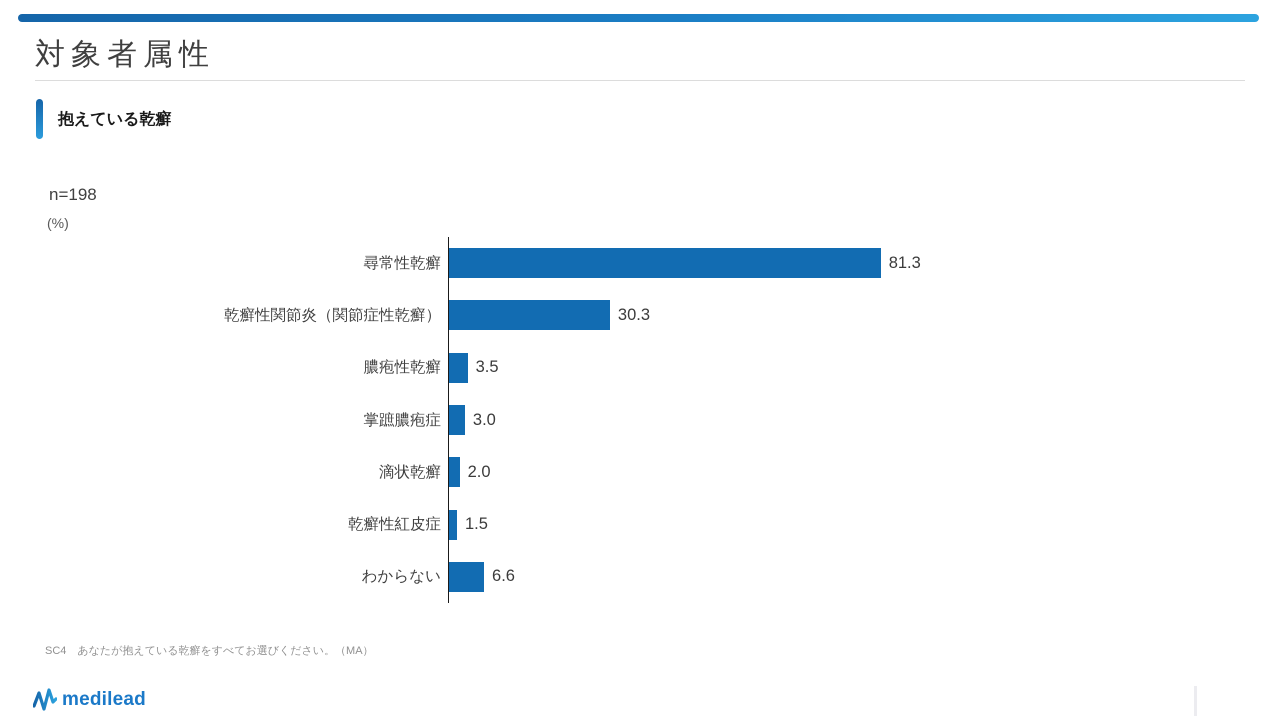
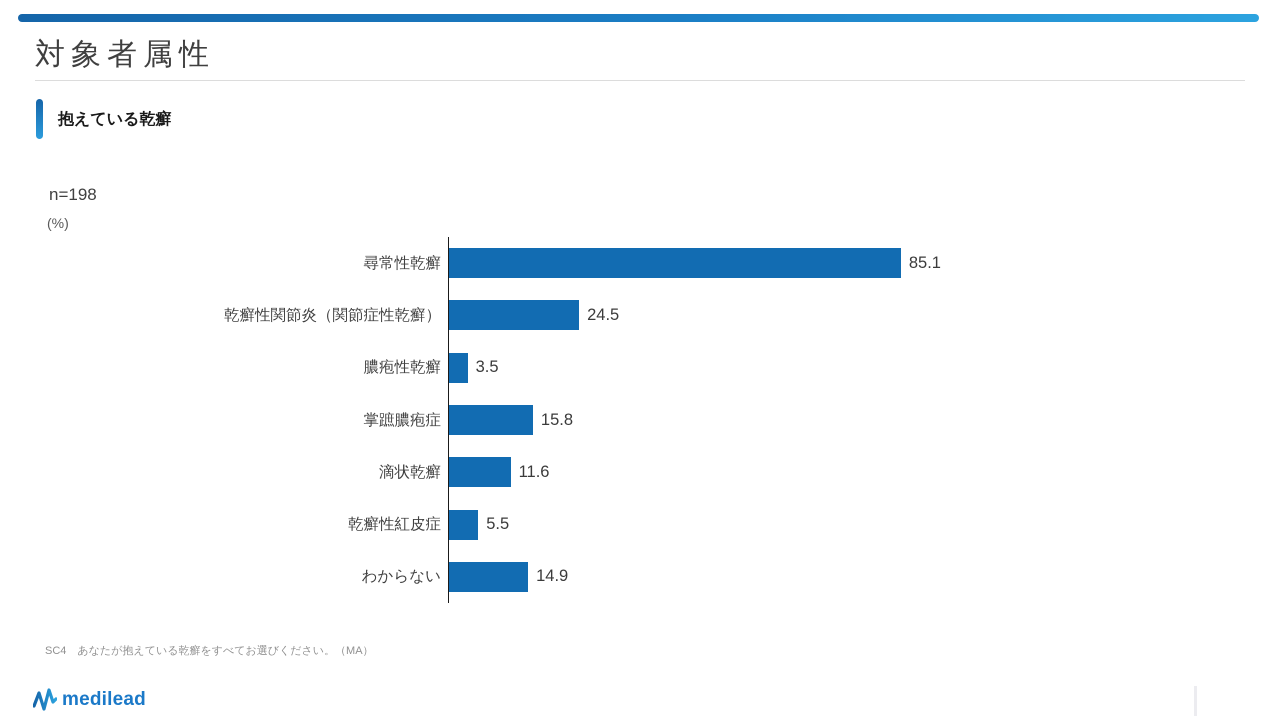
尋常性乾癬: 81.3 -> 85.1
乾癬性関節炎（関節症性乾癬）: 30.3 -> 24.5
掌蹠膿疱症: 3.0 -> 15.8
滴状乾癬: 2.0 -> 11.6
乾癬性紅皮症: 1.5 -> 5.5
わからない: 6.6 -> 14.9
